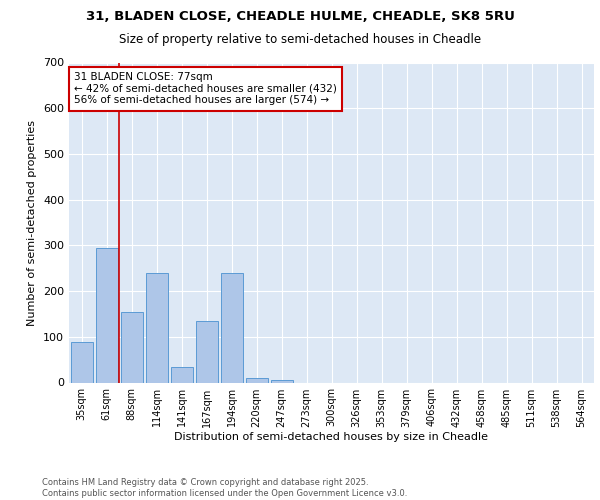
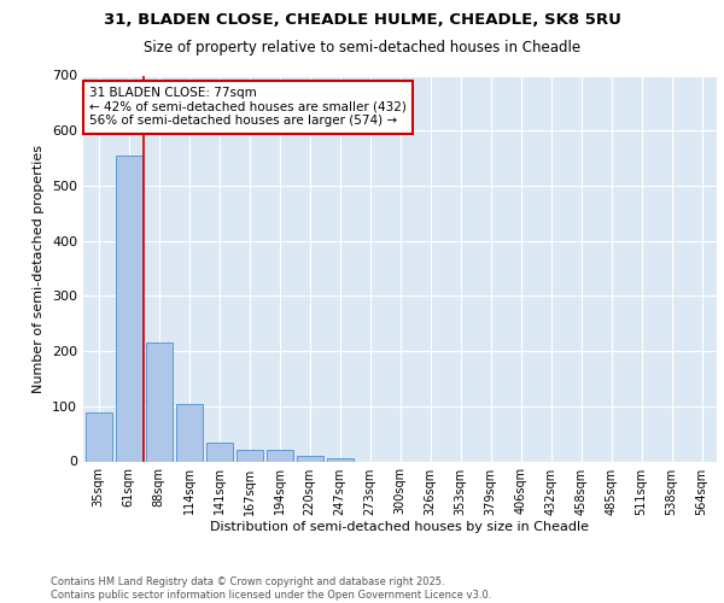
61sqm: 295 -> 555
88sqm: 155 -> 215
114sqm: 240 -> 105
167sqm: 135 -> 20
194sqm: 240 -> 20
